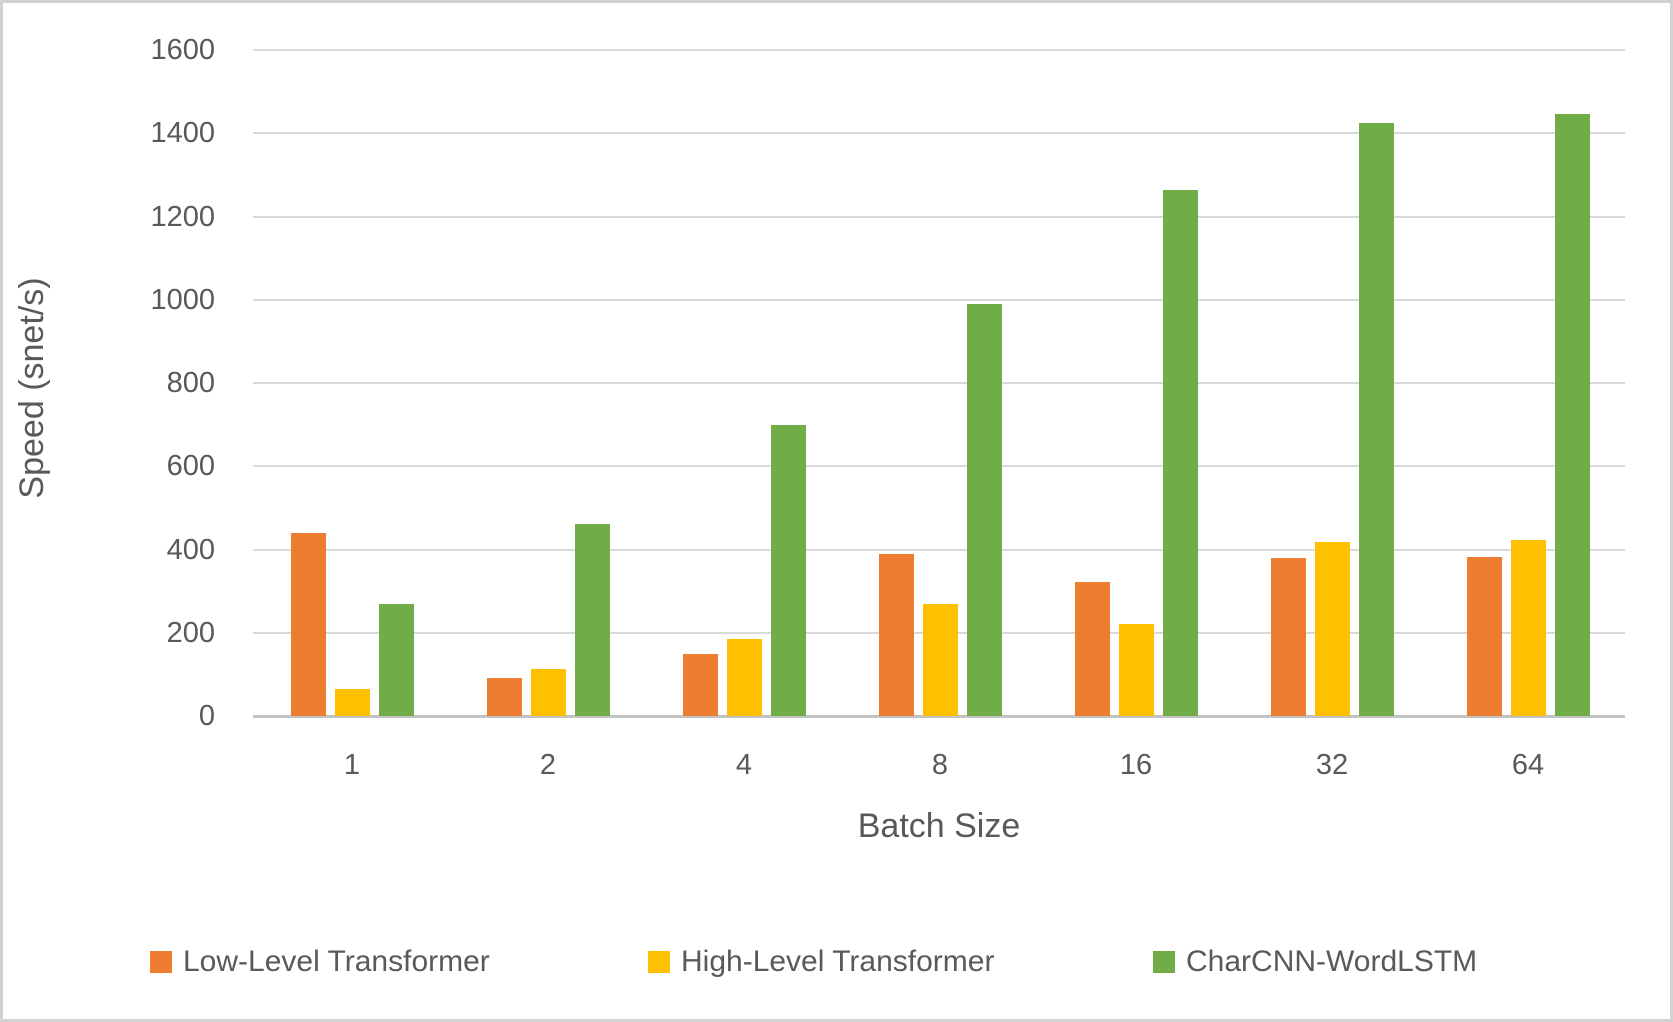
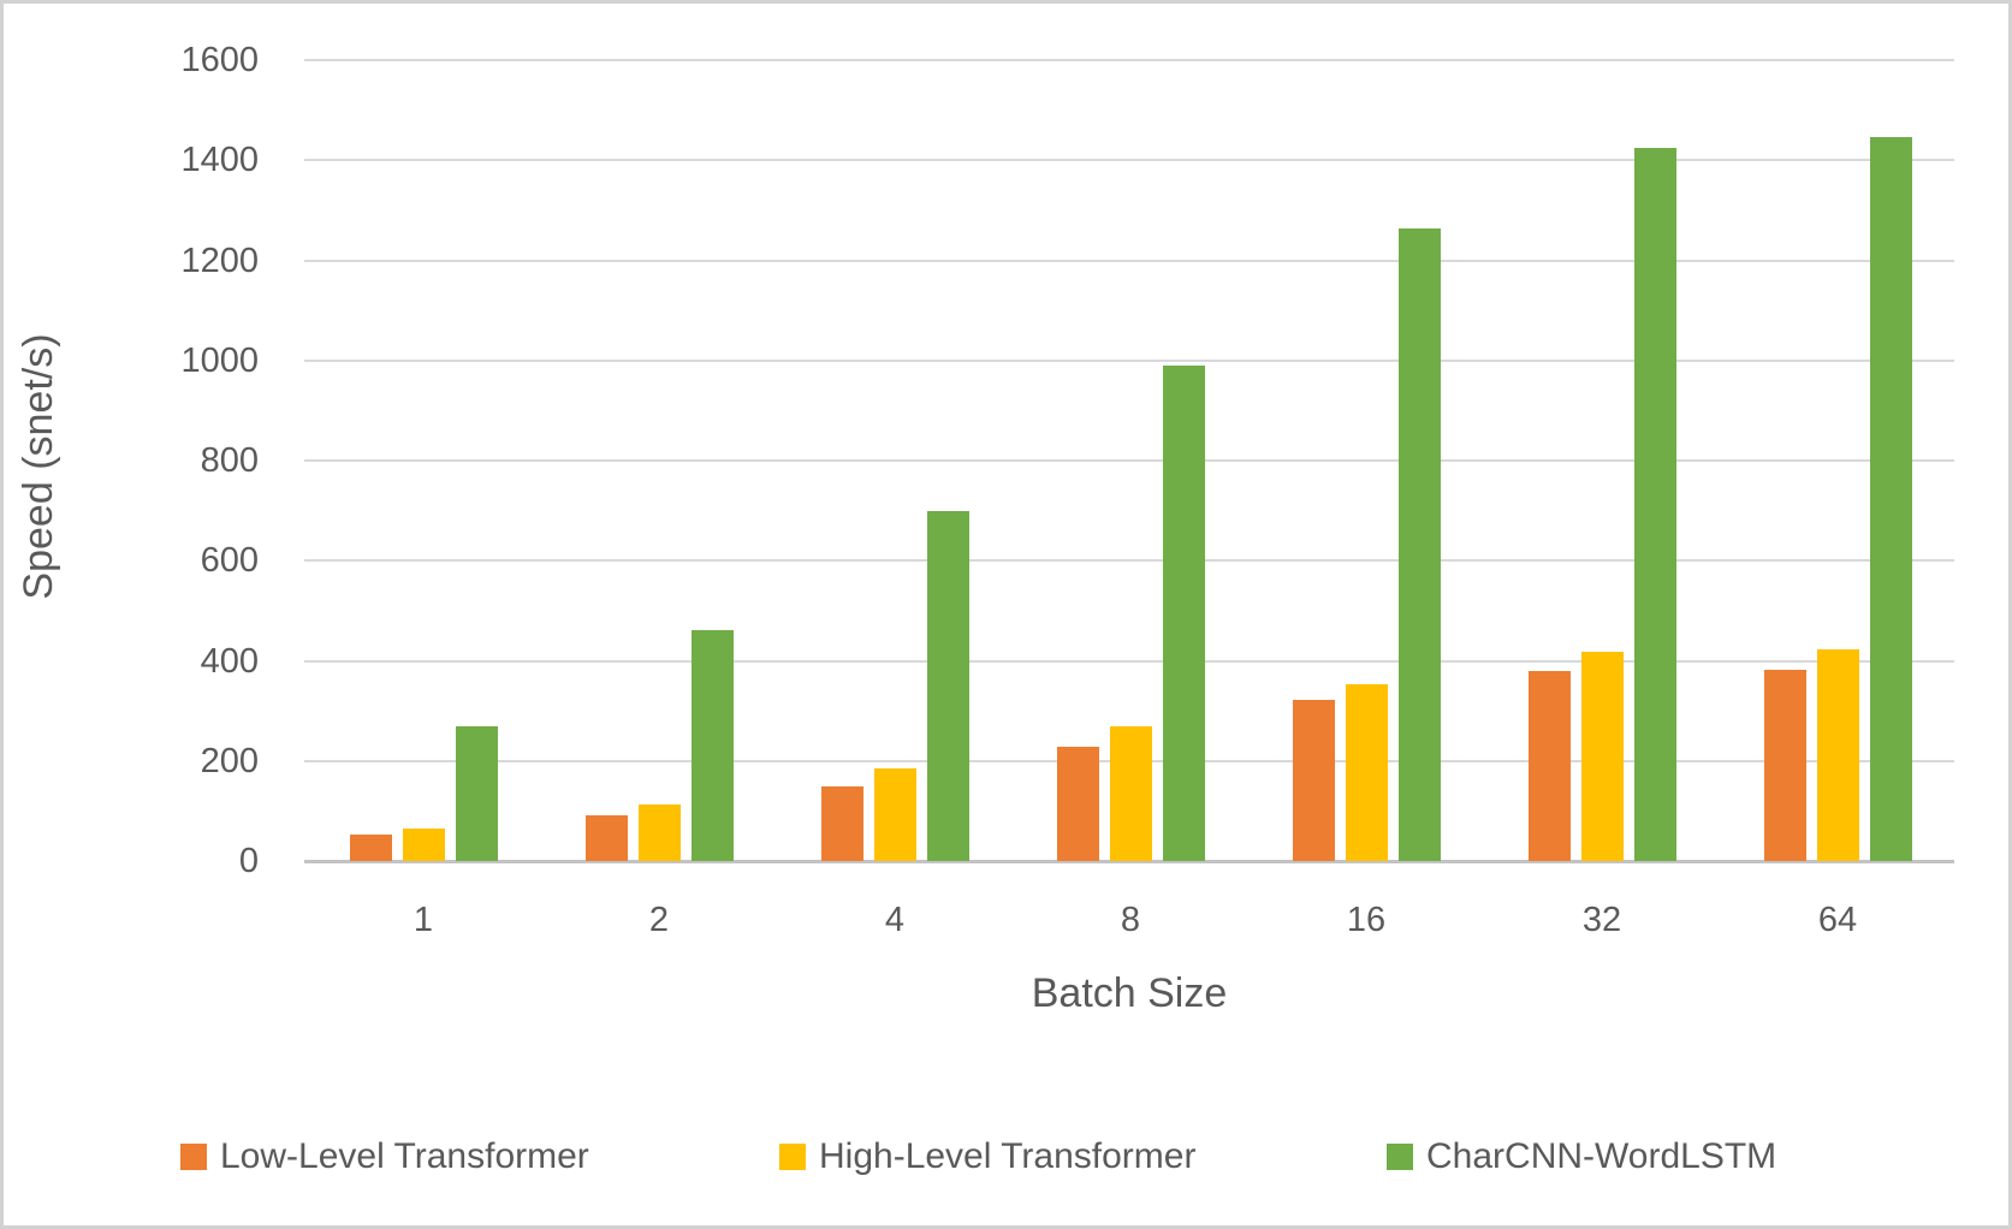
Low-Level Transformer/1: 440 -> 50
Low-Level Transformer/8: 390 -> 230
High-Level Transformer/16: 220 -> 350
